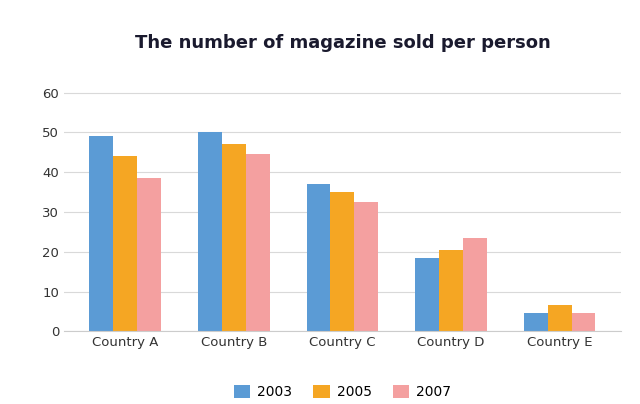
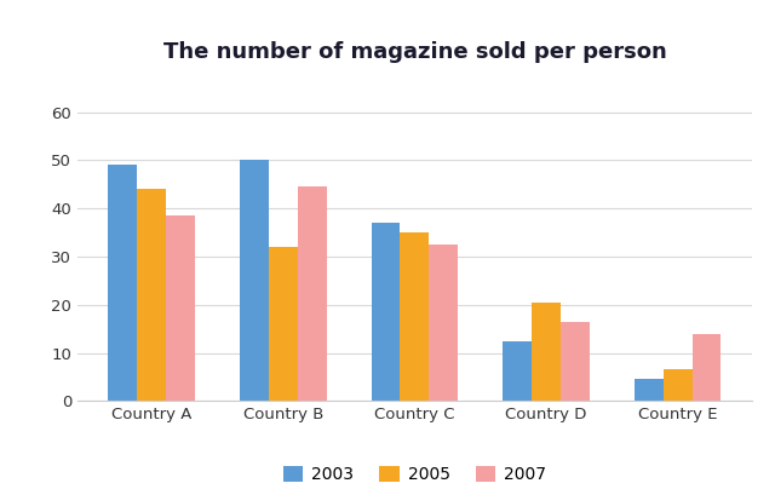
2005/Country B: 47.0 -> 32.0
2003/Country D: 18.5 -> 12.5
2007/Country D: 23.5 -> 16.5
2007/Country E: 4.5 -> 14.0
